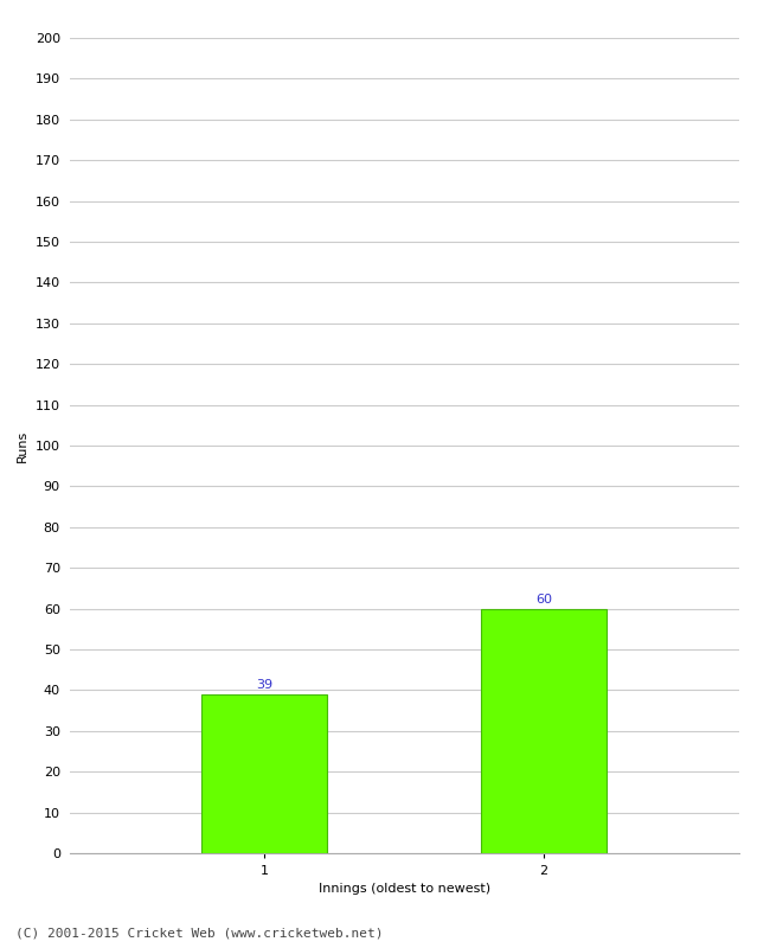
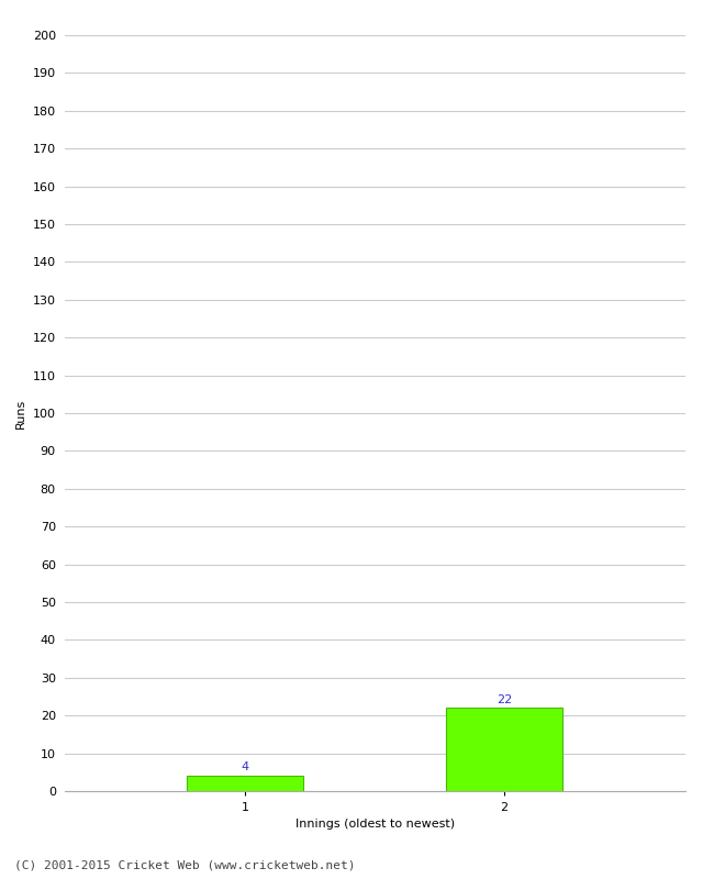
1: 39 -> 4
2: 60 -> 22
